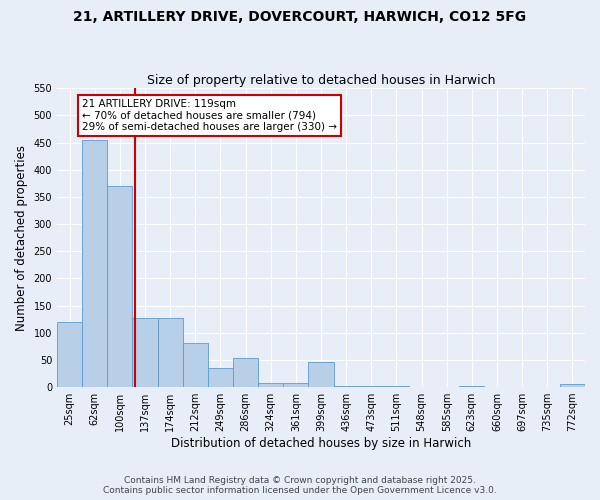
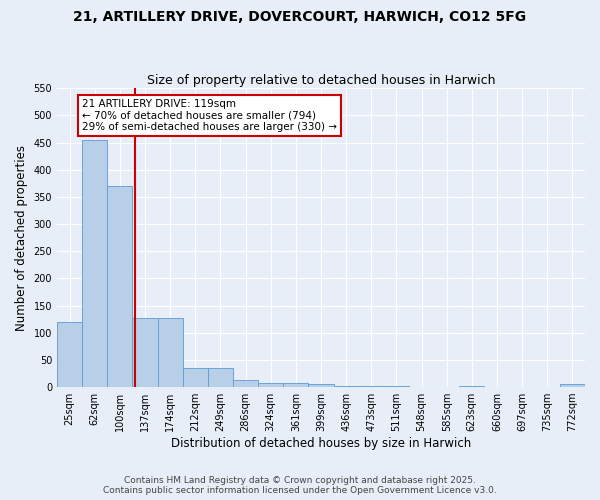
212sqm: 82 -> 35
286sqm: 54 -> 13
399sqm: 46 -> 6
